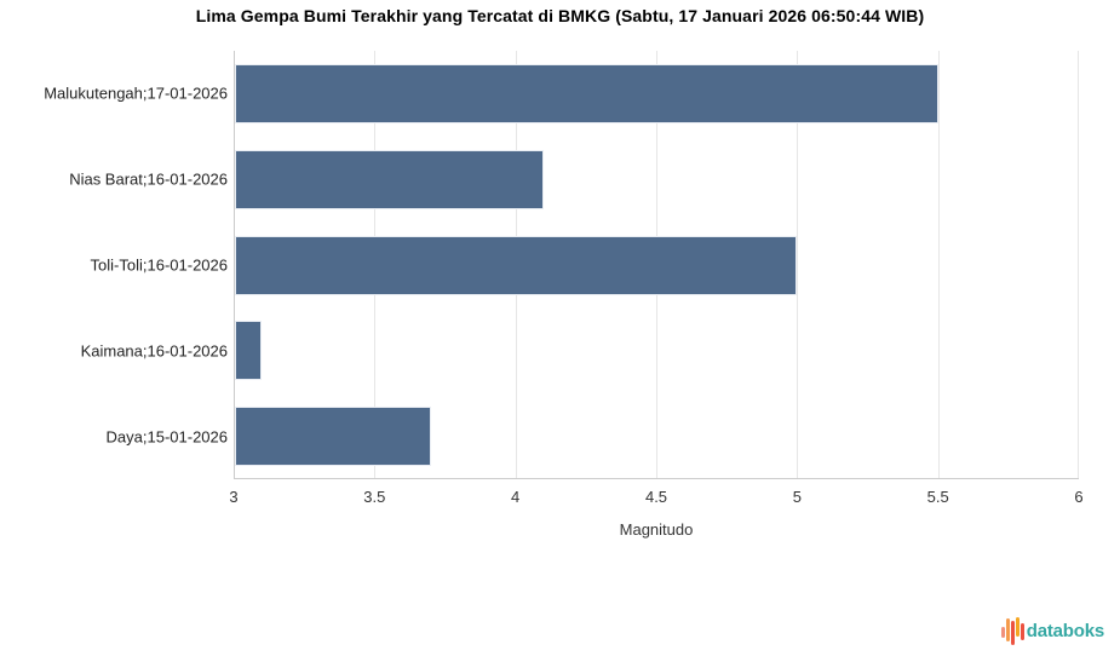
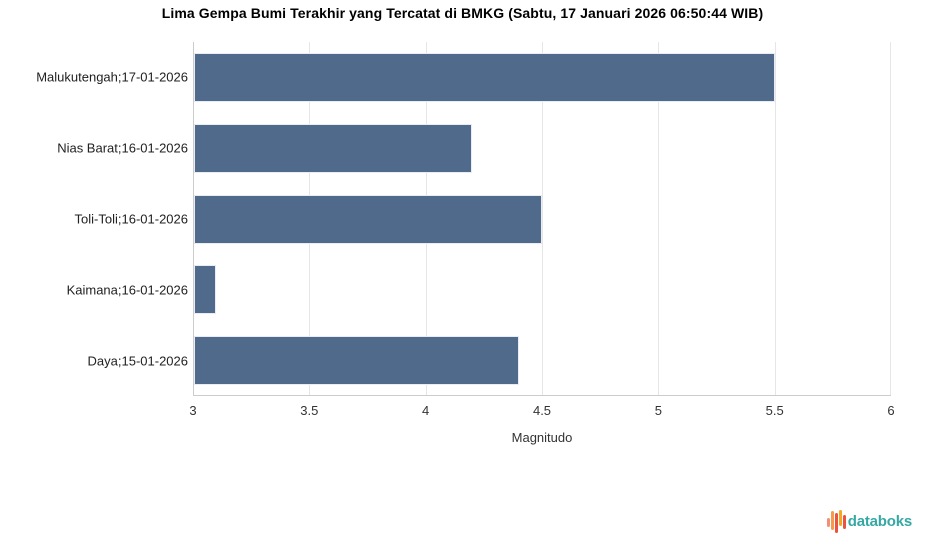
Nias Barat;16-01-2026: 4.1 -> 4.2
Toli-Toli;16-01-2026: 5.0 -> 4.5
Daya;15-01-2026: 3.7 -> 4.4
